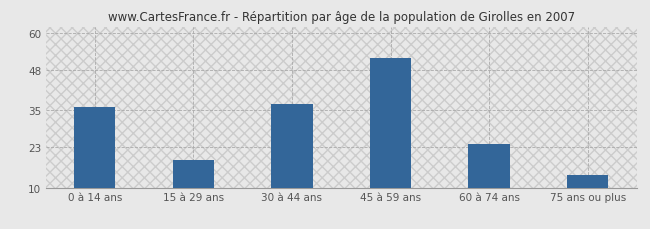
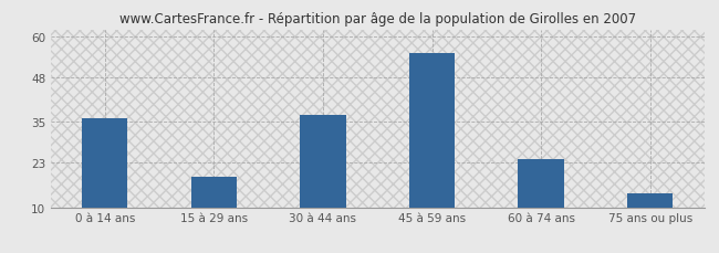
45 à 59 ans: 52 -> 55
